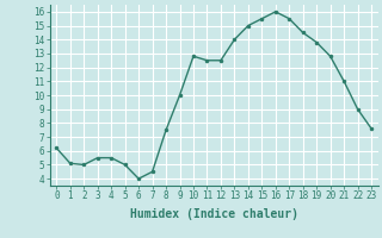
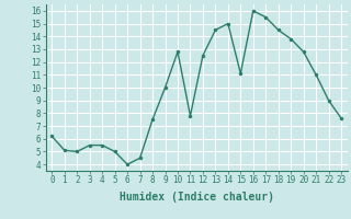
11: 12.5 -> 7.8
13: 14.0 -> 14.5
15: 15.5 -> 11.1
